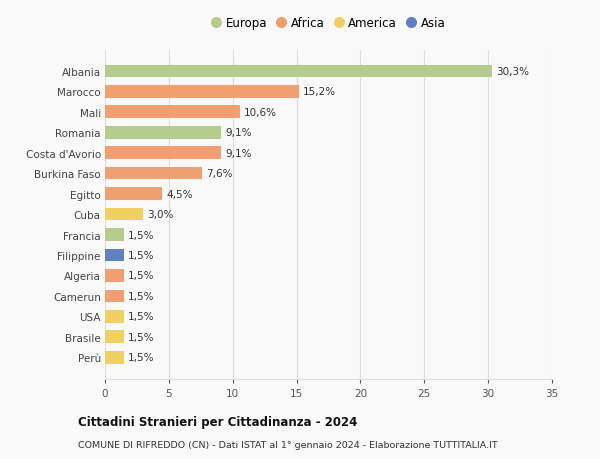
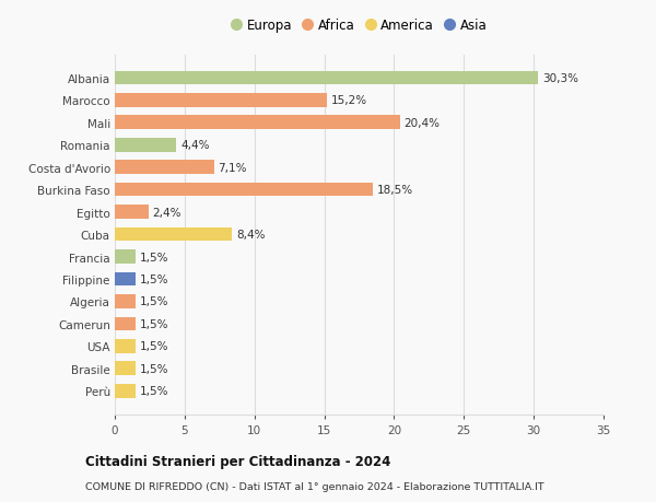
Mali: 10,6% -> 20,4%
Romania: 9,1% -> 4,4%
Costa d'Avorio: 9,1% -> 7,1%
Burkina Faso: 7,6% -> 18,5%
Egitto: 4,5% -> 2,4%
Cuba: 3,0% -> 8,4%
